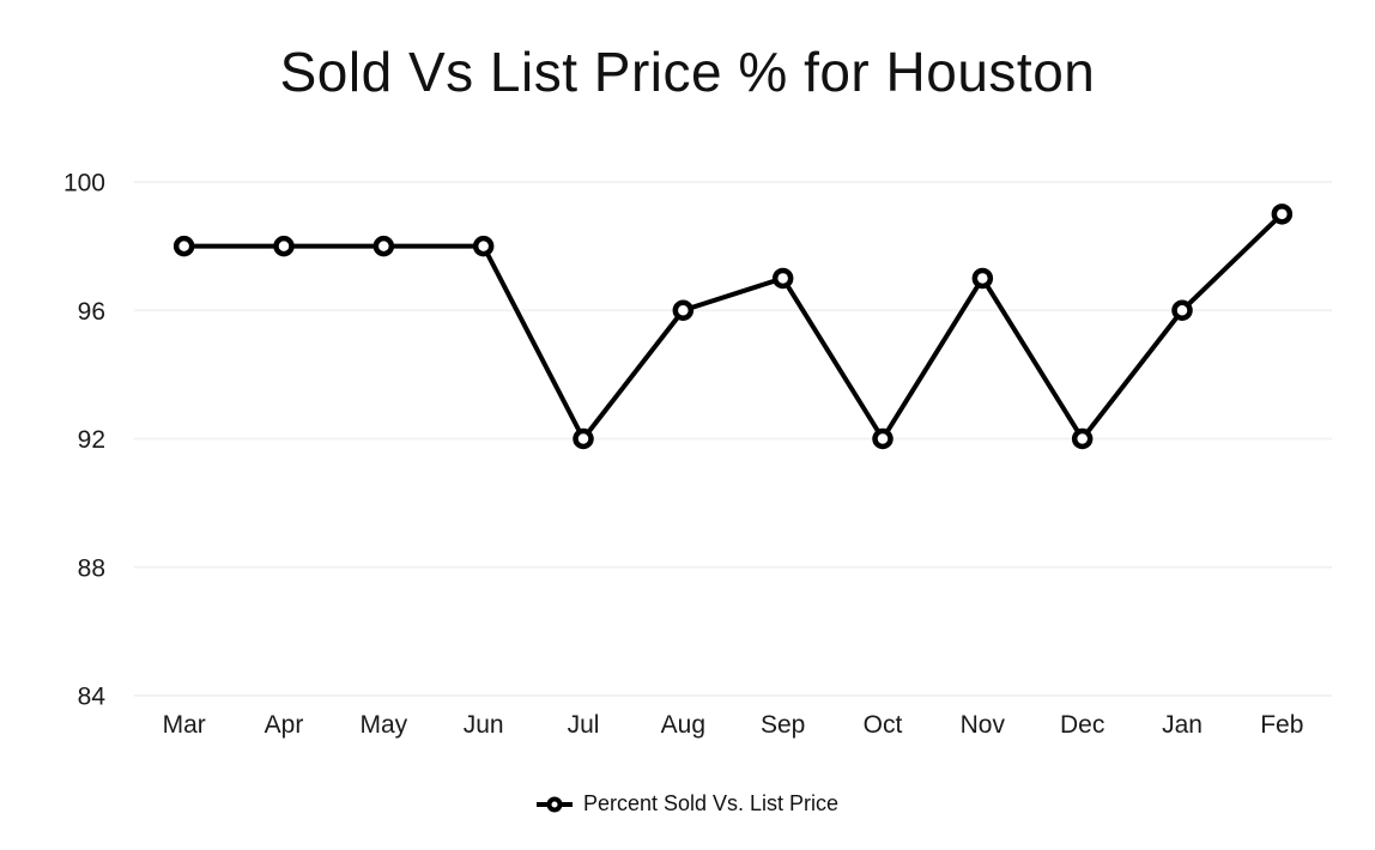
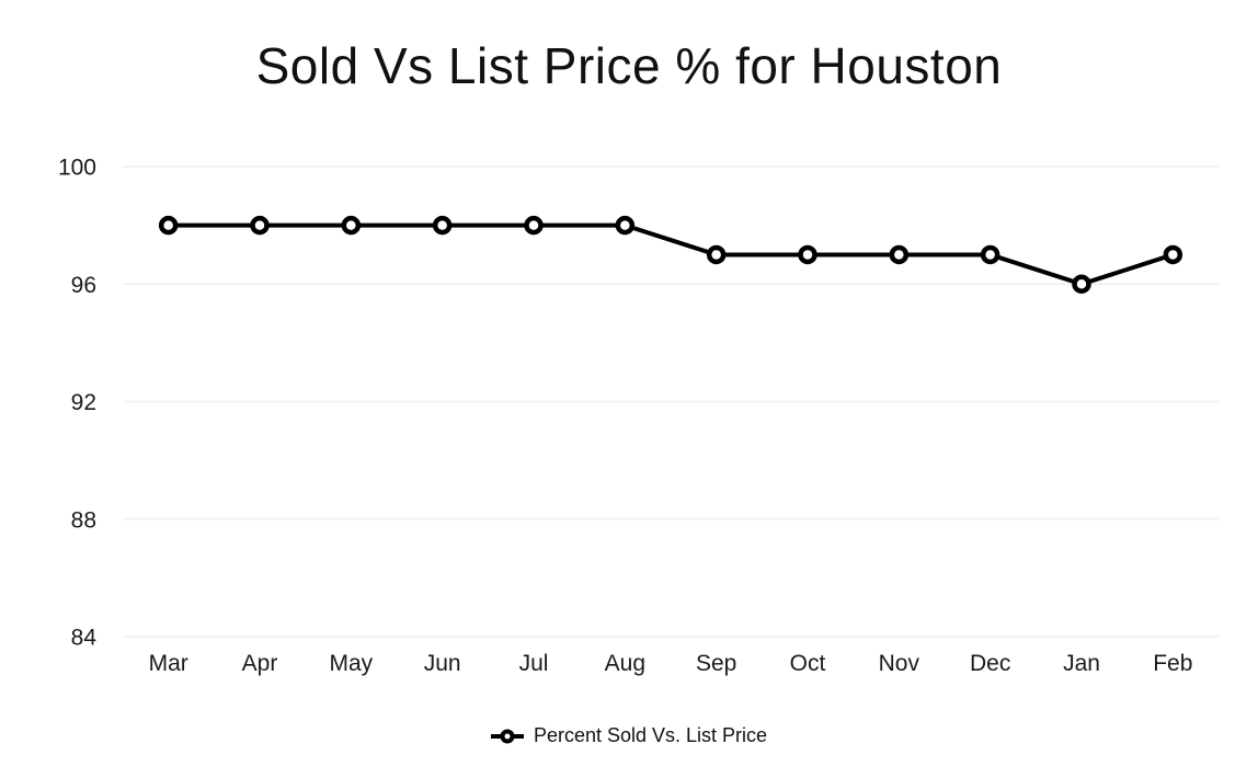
Jul: 92 -> 98
Aug: 96 -> 98
Oct: 92 -> 97
Dec: 92 -> 97
Feb: 99 -> 97
